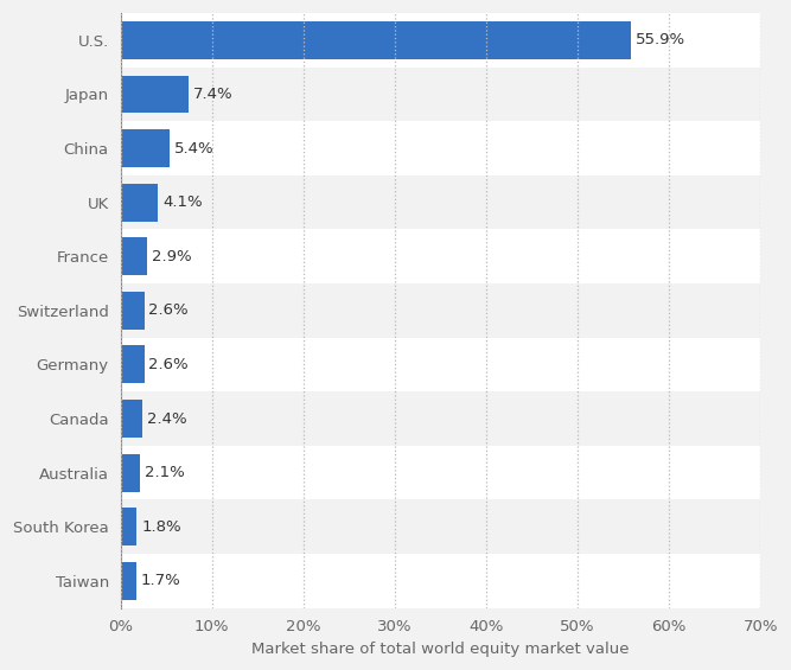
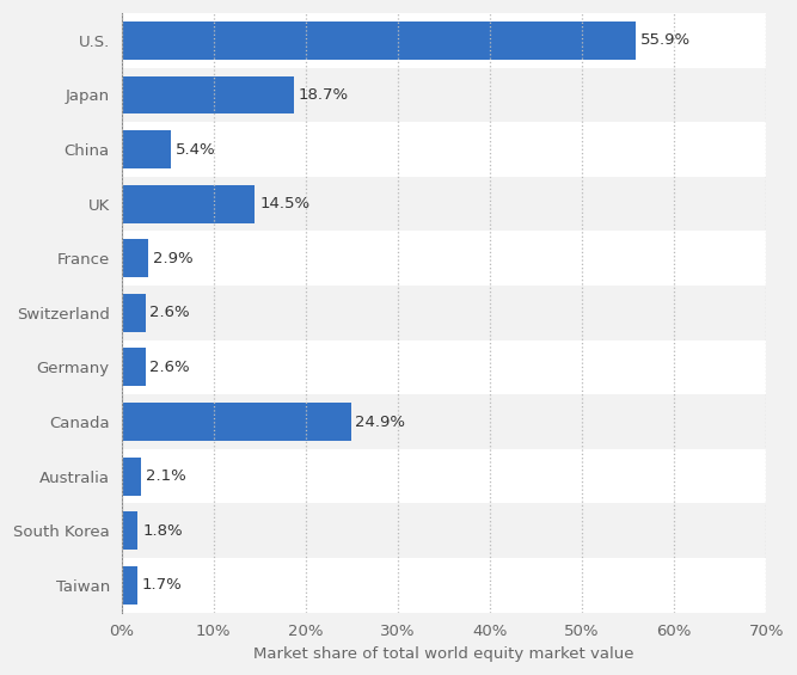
Japan: 7.4% -> 18.7%
UK: 4.1% -> 14.5%
Canada: 2.4% -> 24.9%
